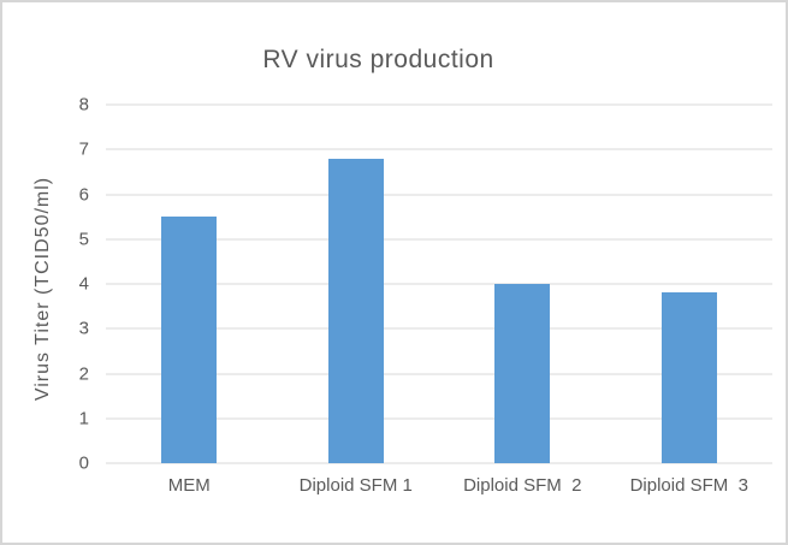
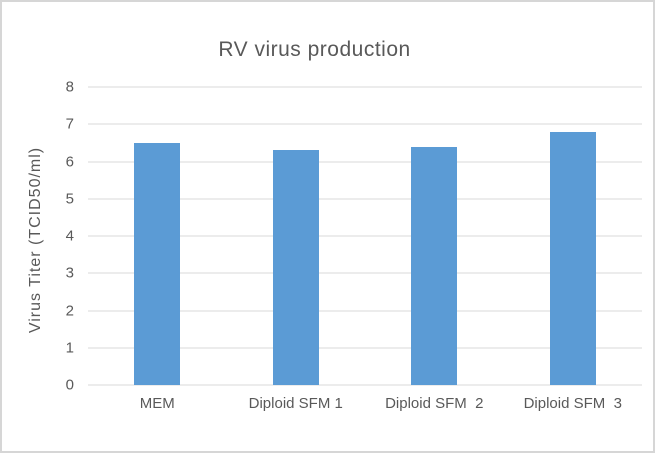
MEM: 5.5 -> 6.5
Diploid SFM 1: 6.8 -> 6.3
Diploid SFM 2: 4.0 -> 6.4
Diploid SFM 3: 3.8 -> 6.8
